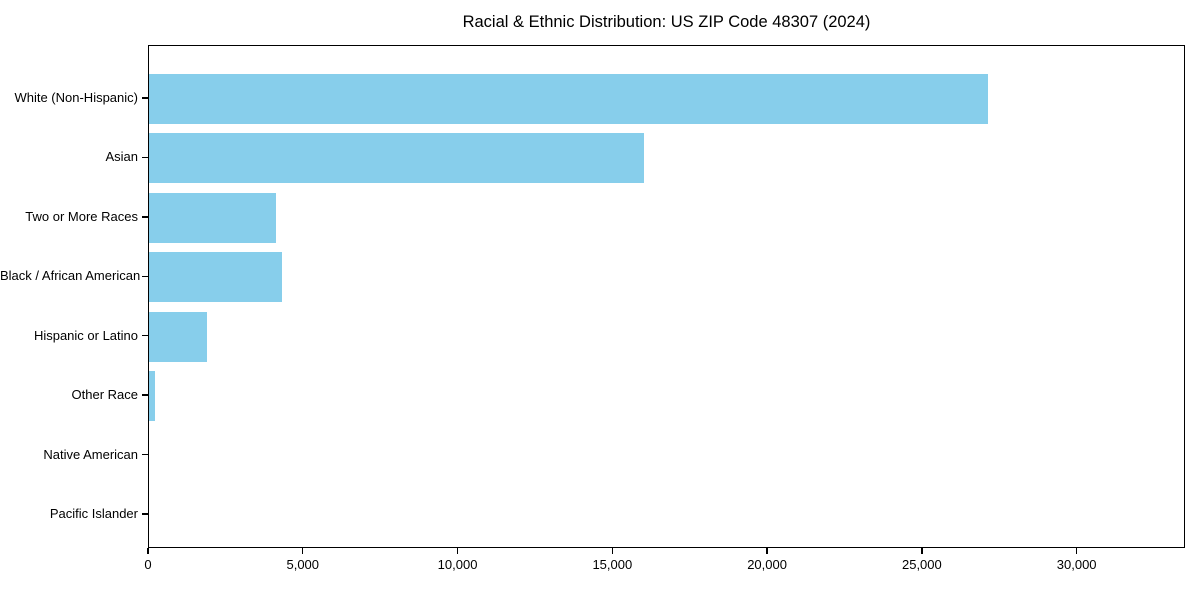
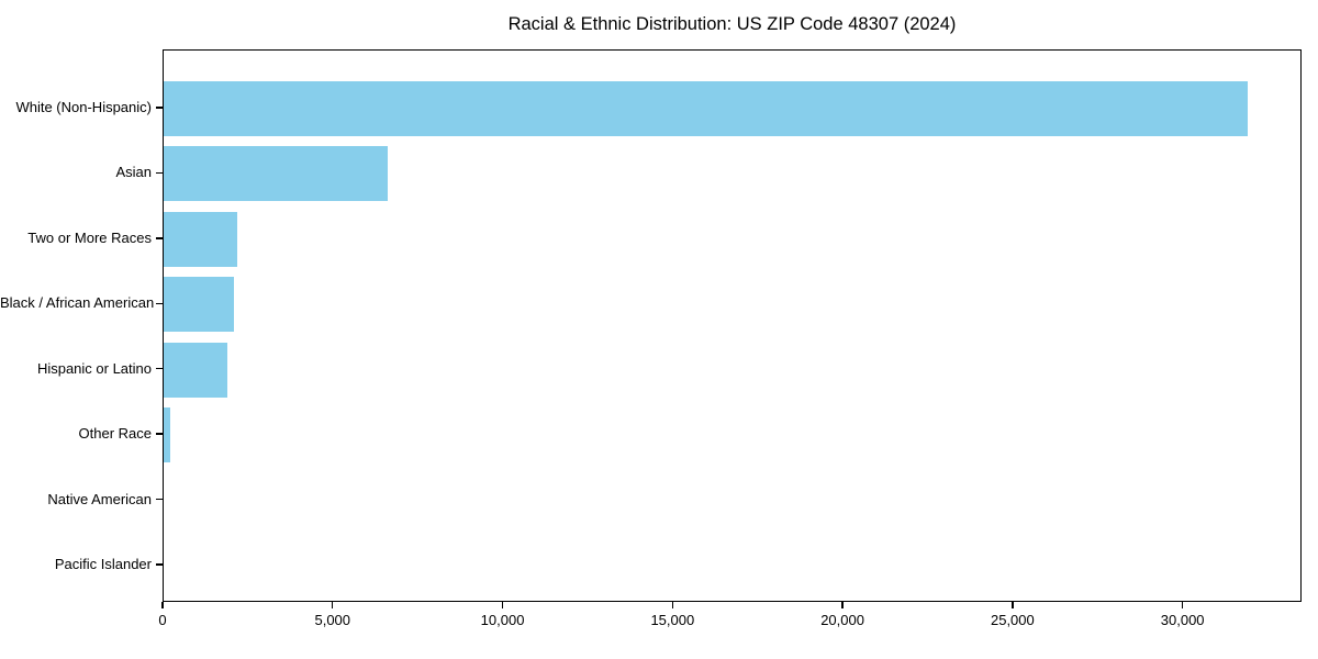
White (Non-Hispanic): 27100 -> 31900
Asian: 16000 -> 6600
Two or More Races: 4100 -> 2200
Black / African American: 4300 -> 2100
